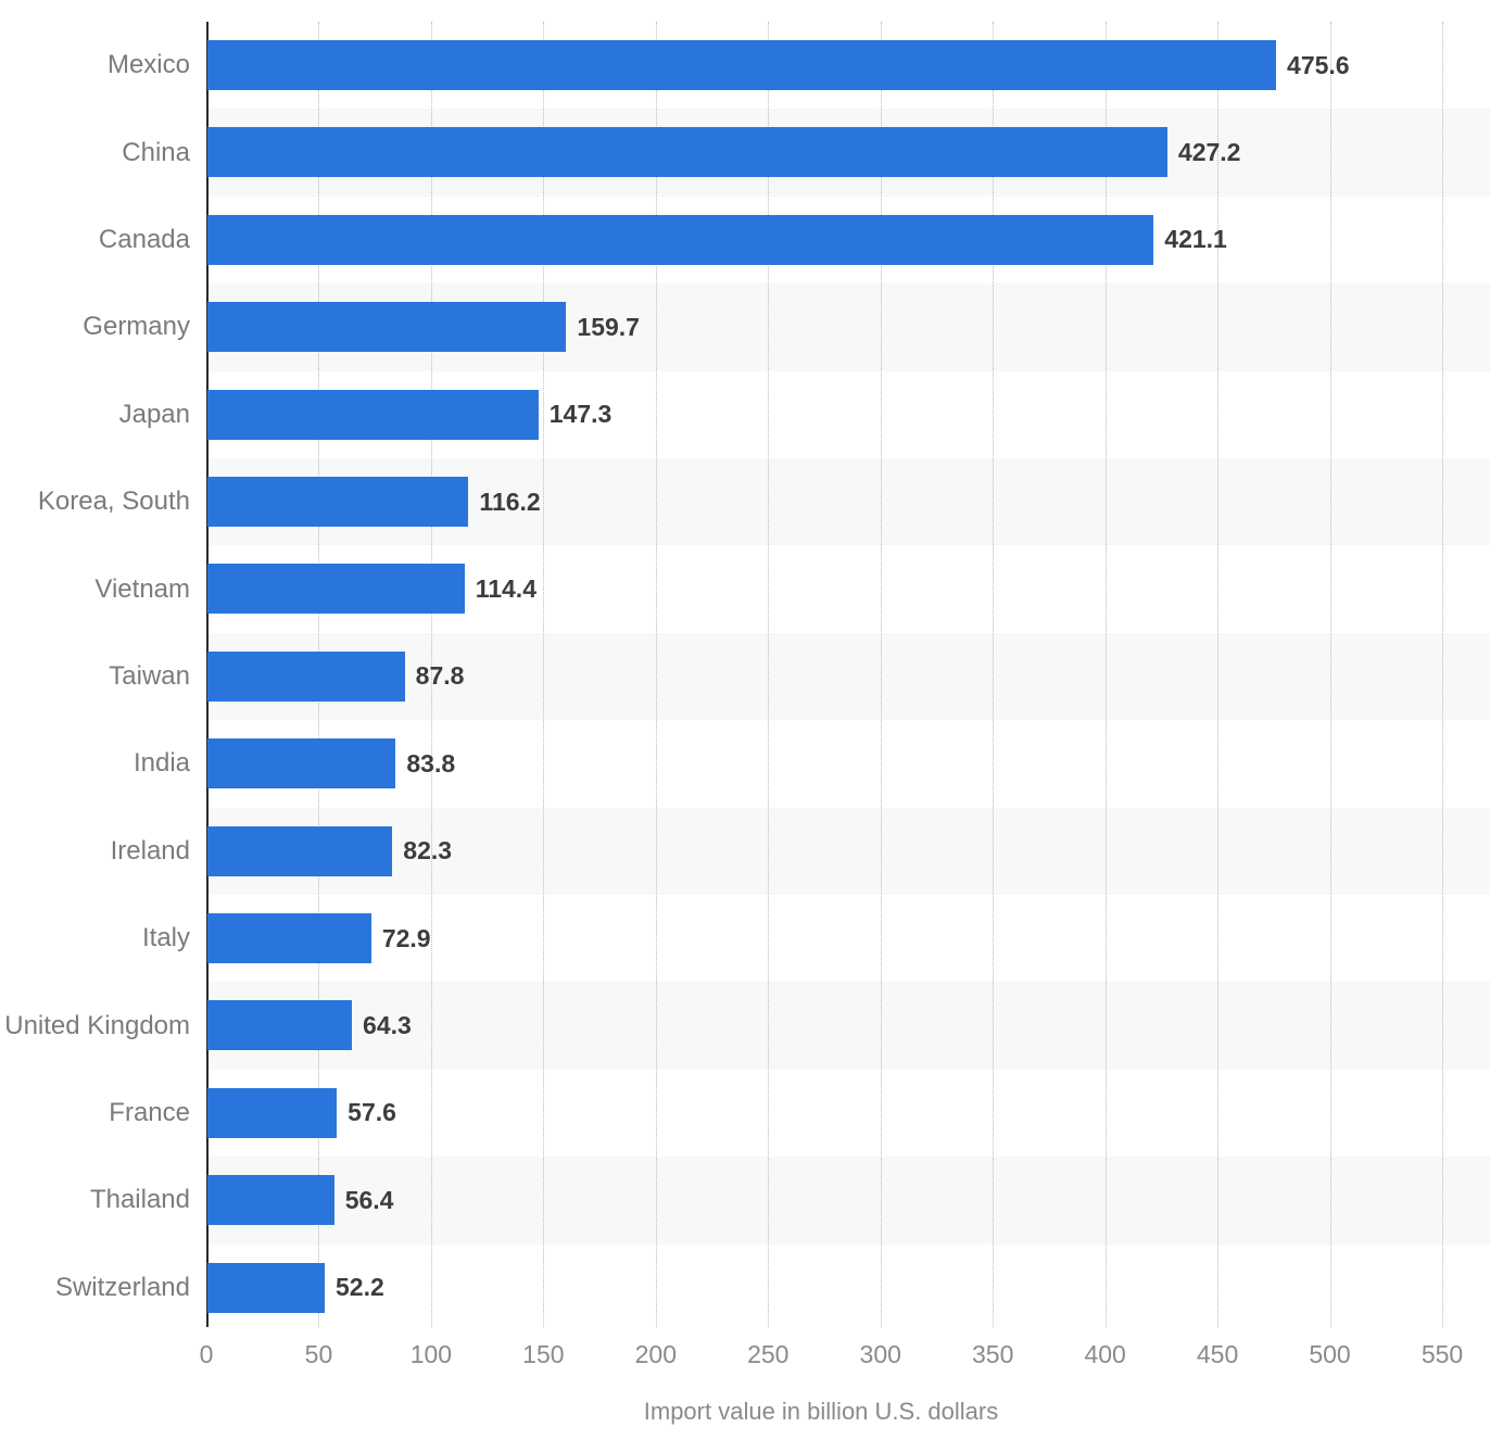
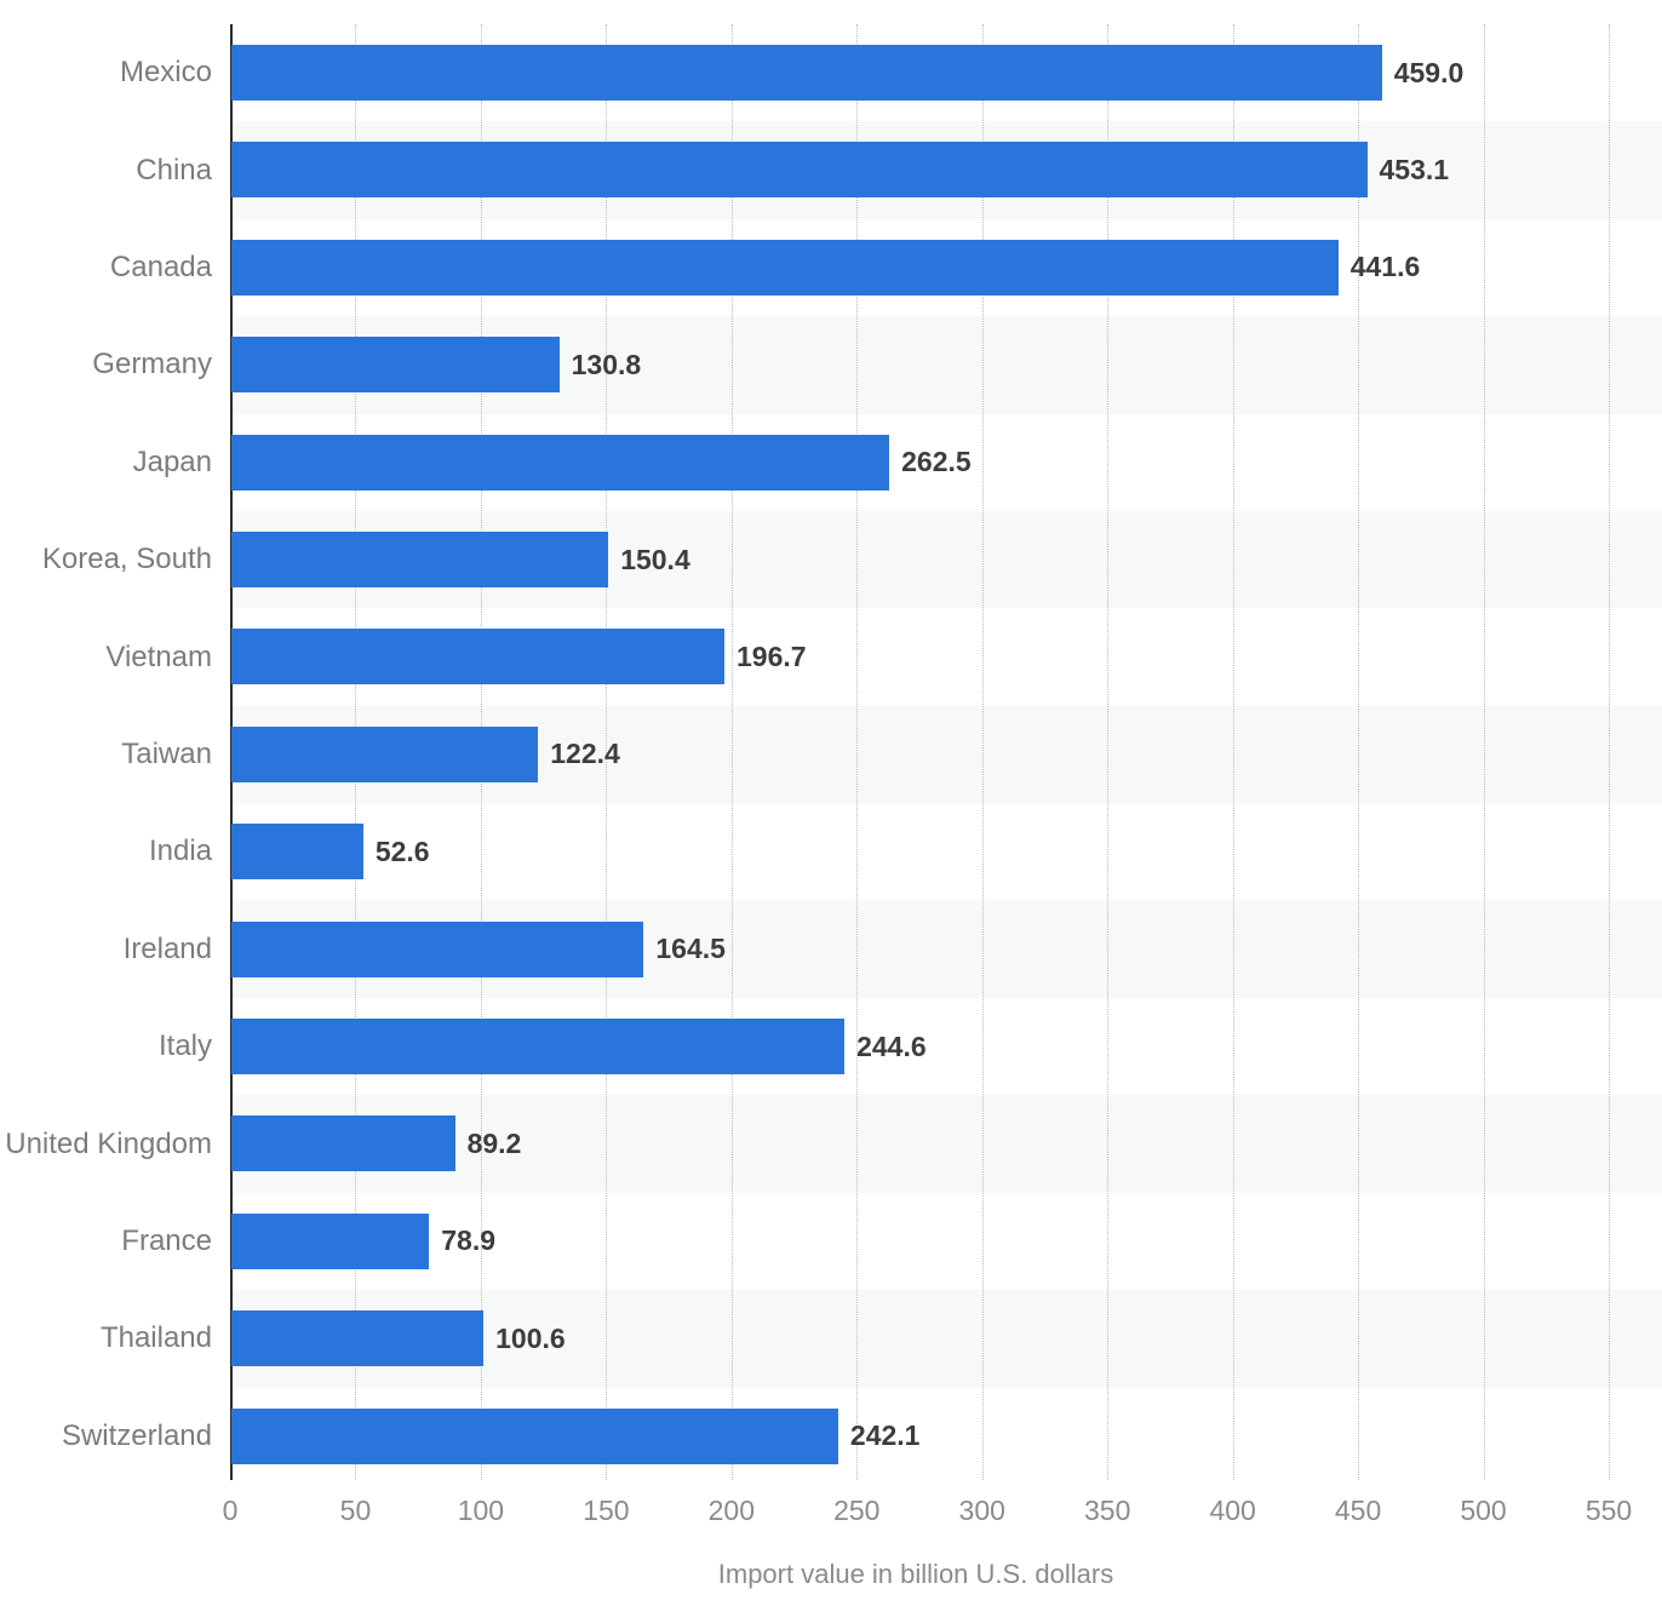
Mexico: 475.6 -> 459.0
China: 427.2 -> 453.1
Canada: 421.1 -> 441.6
Germany: 159.7 -> 130.8
Japan: 147.3 -> 262.5
Korea, South: 116.2 -> 150.4
Vietnam: 114.4 -> 196.7
Taiwan: 87.8 -> 122.4
India: 83.8 -> 52.6
Ireland: 82.3 -> 164.5
Italy: 72.9 -> 244.6
United Kingdom: 64.3 -> 89.2
France: 57.6 -> 78.9
Thailand: 56.4 -> 100.6
Switzerland: 52.2 -> 242.1
